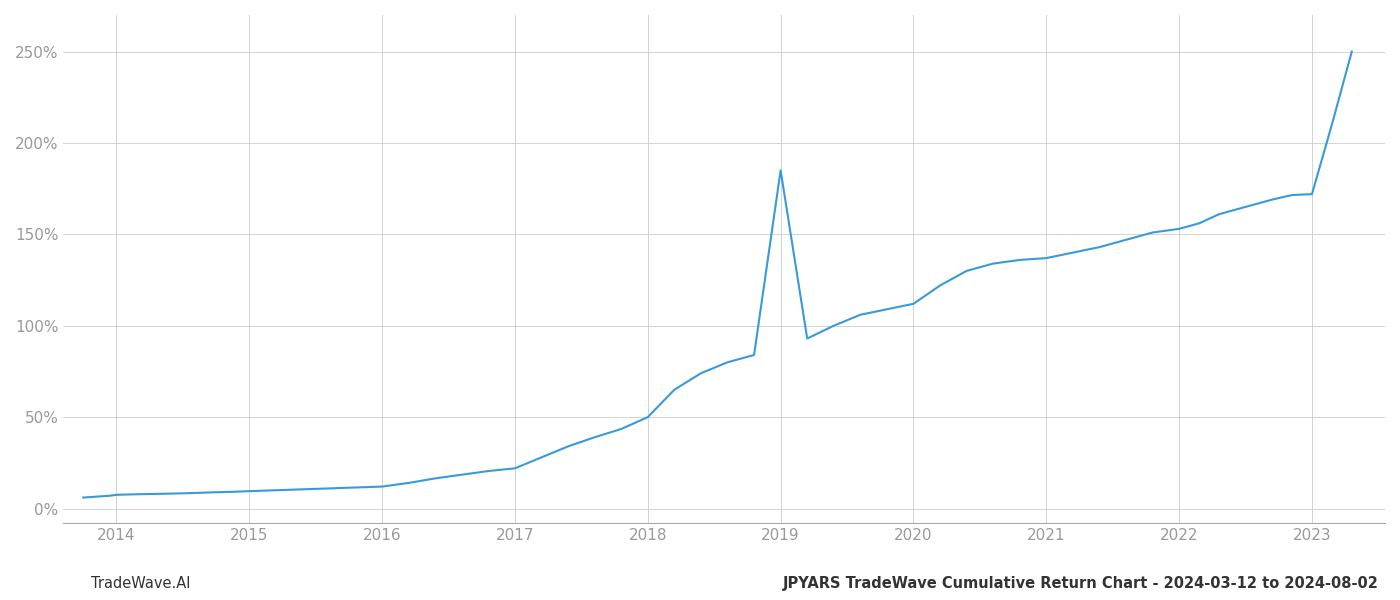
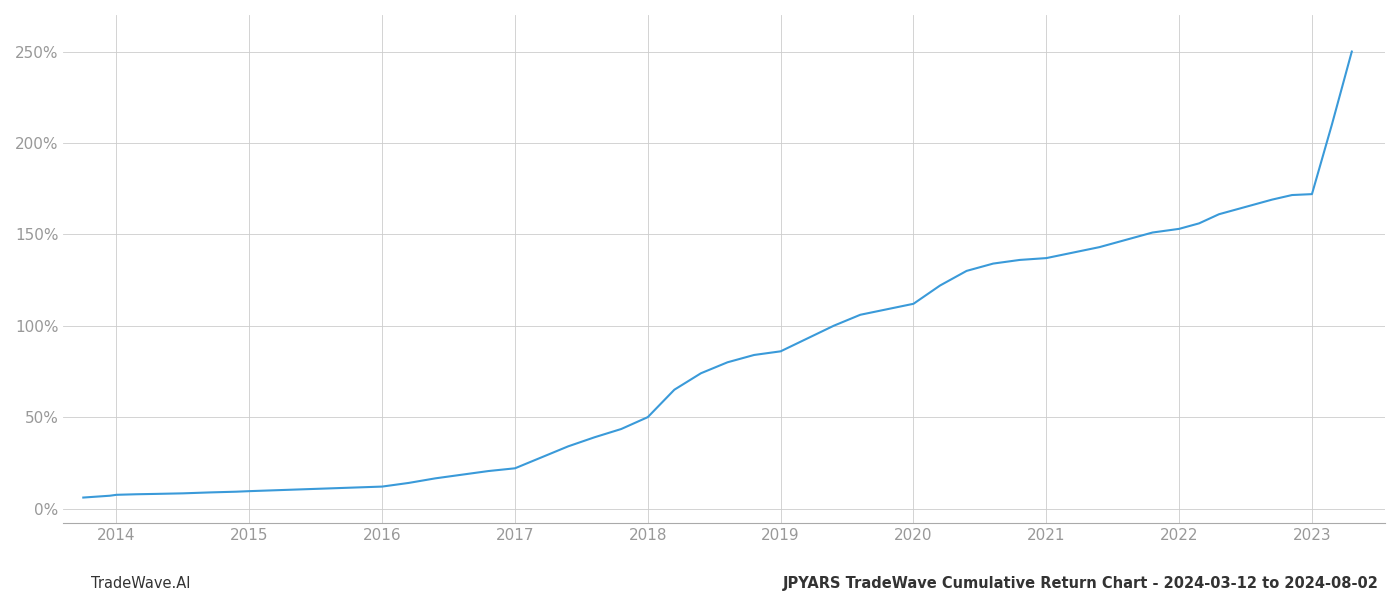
2019: 185% -> 86%
